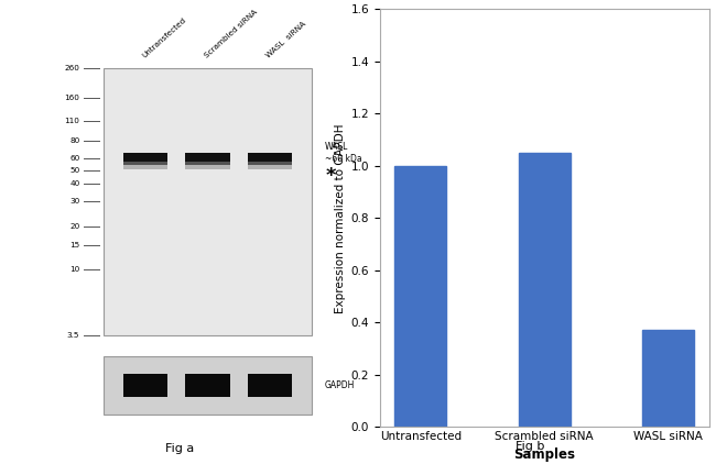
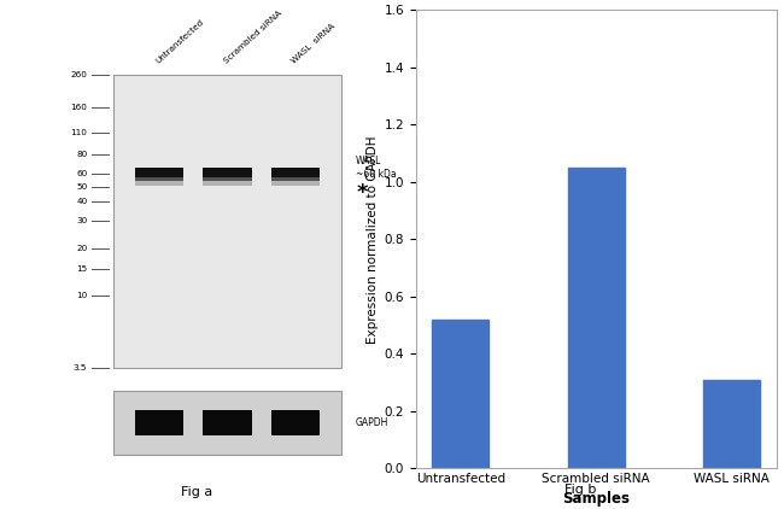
Untransfected: 1.00 -> 0.52
WASL siRNA: 0.37 -> 0.31
